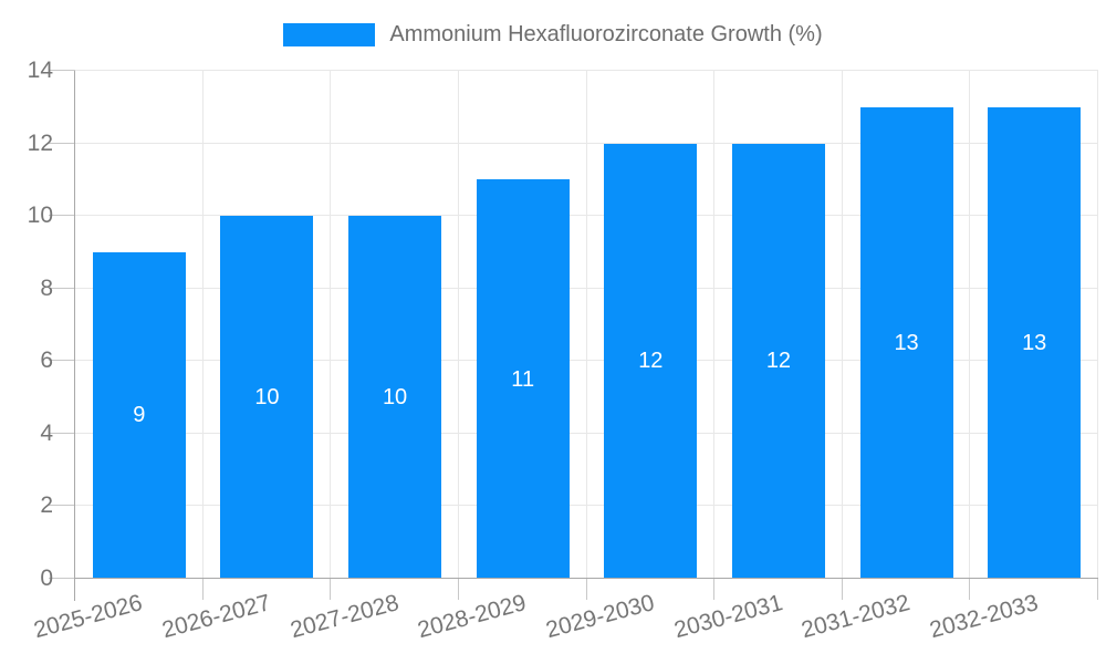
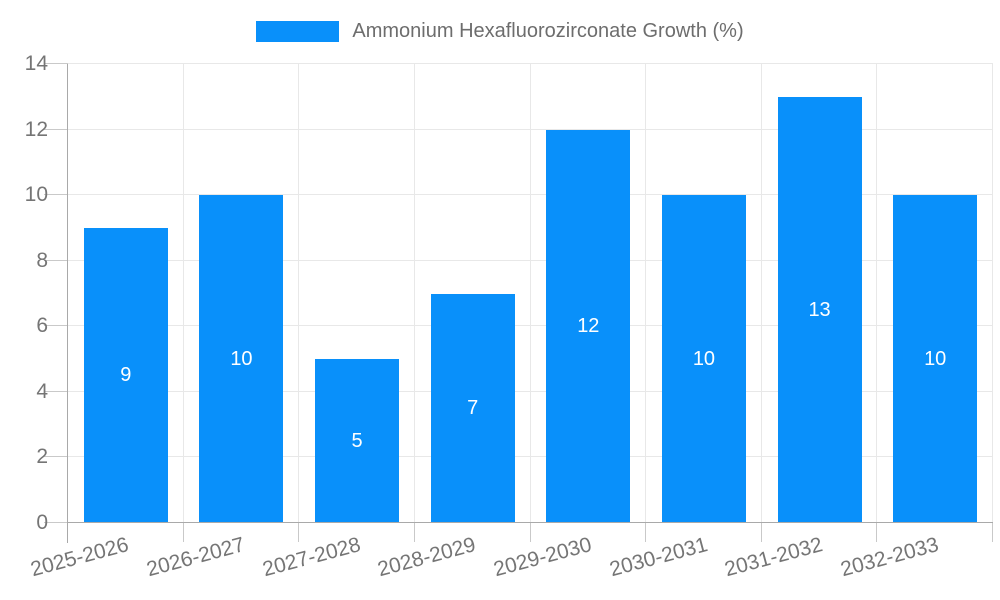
2027-2028: 10 -> 5
2028-2029: 11 -> 7
2030-2031: 12 -> 10
2032-2033: 13 -> 10
